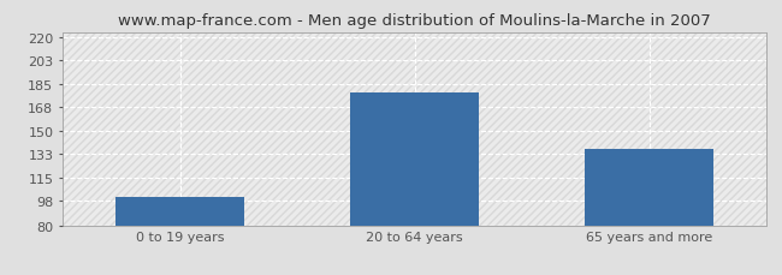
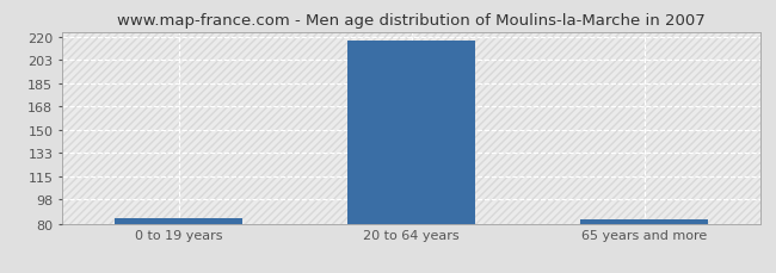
0 to 19 years: 101 -> 84
20 to 64 years: 179 -> 217
65 years and more: 137 -> 83
